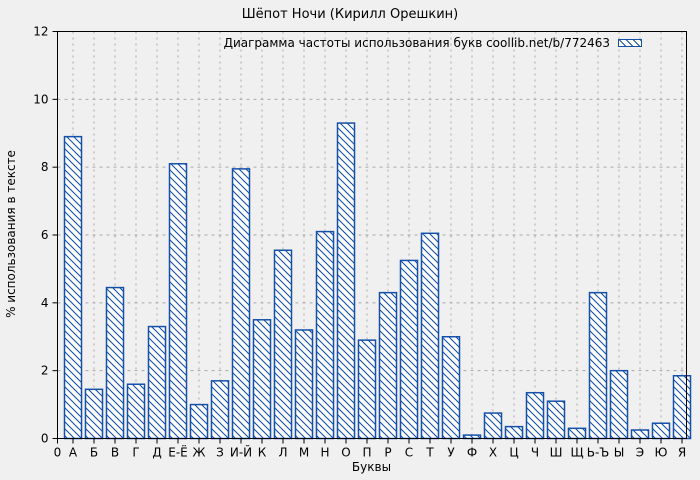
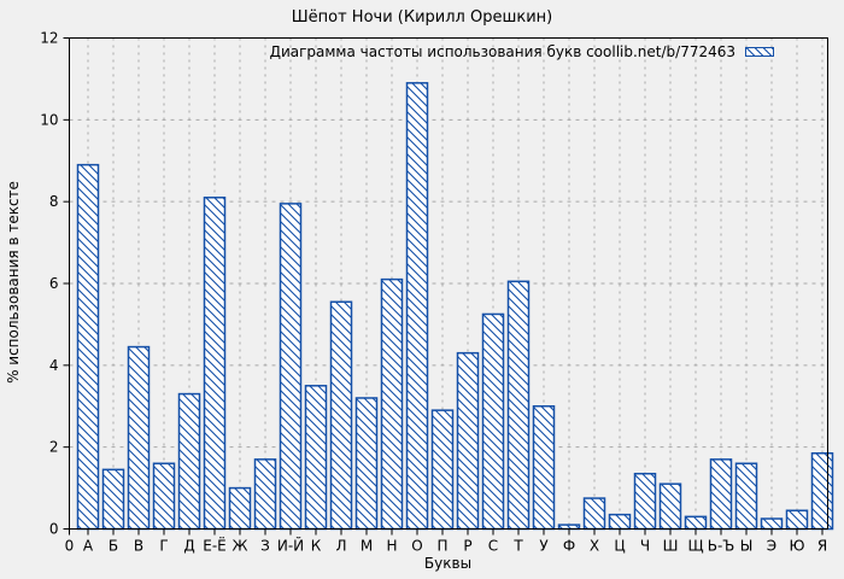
О: 9.3 -> 10.9
Ь-Ъ: 4.3 -> 1.7
Ы: 2.0 -> 1.6
